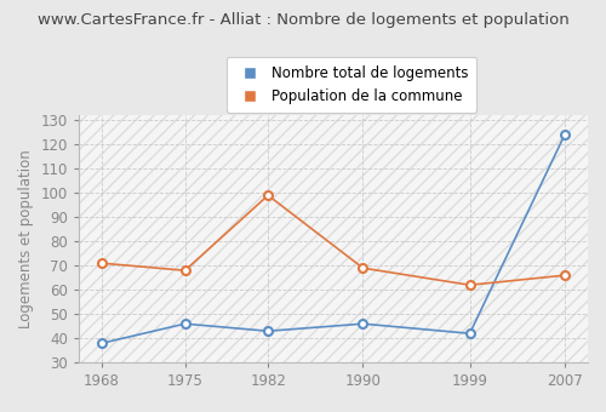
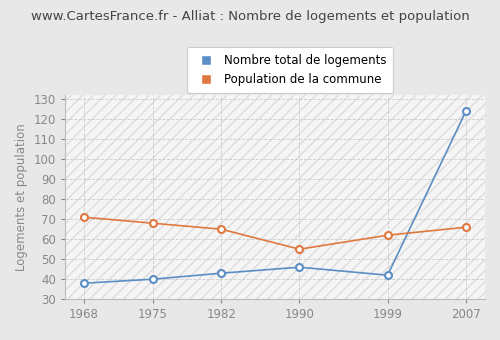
Nombre total de logements/1975: 46 -> 40
Population de la commune/1982: 99 -> 65
Population de la commune/1990: 69 -> 55
